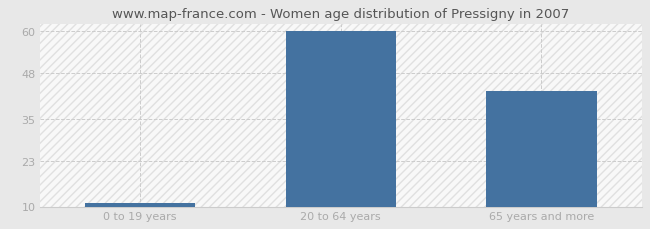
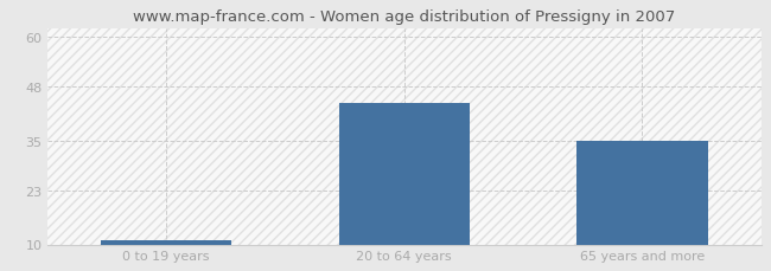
20 to 64 years: 60 -> 44
65 years and more: 43 -> 35
